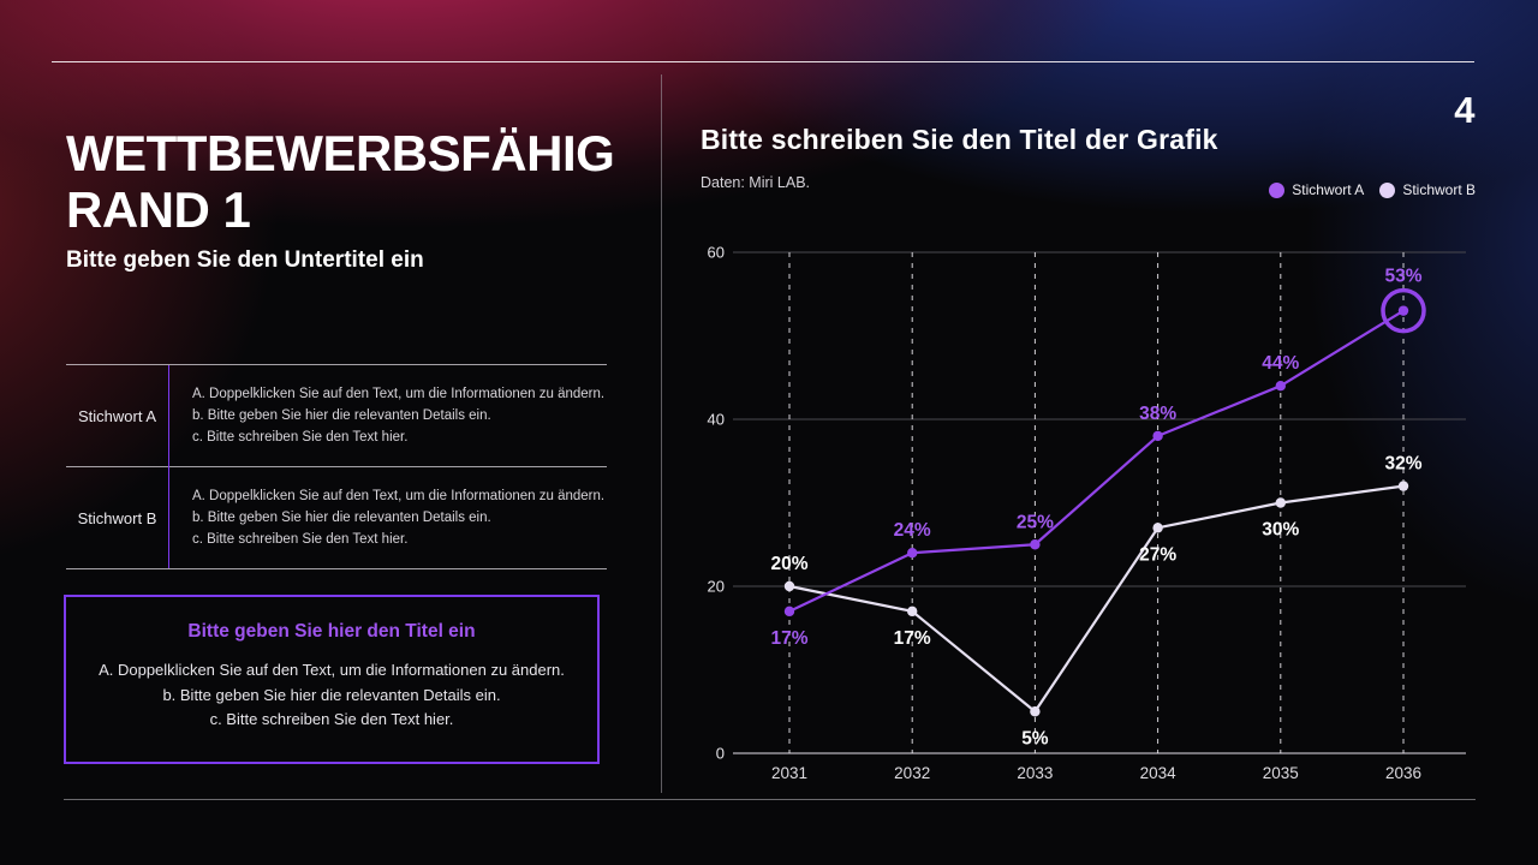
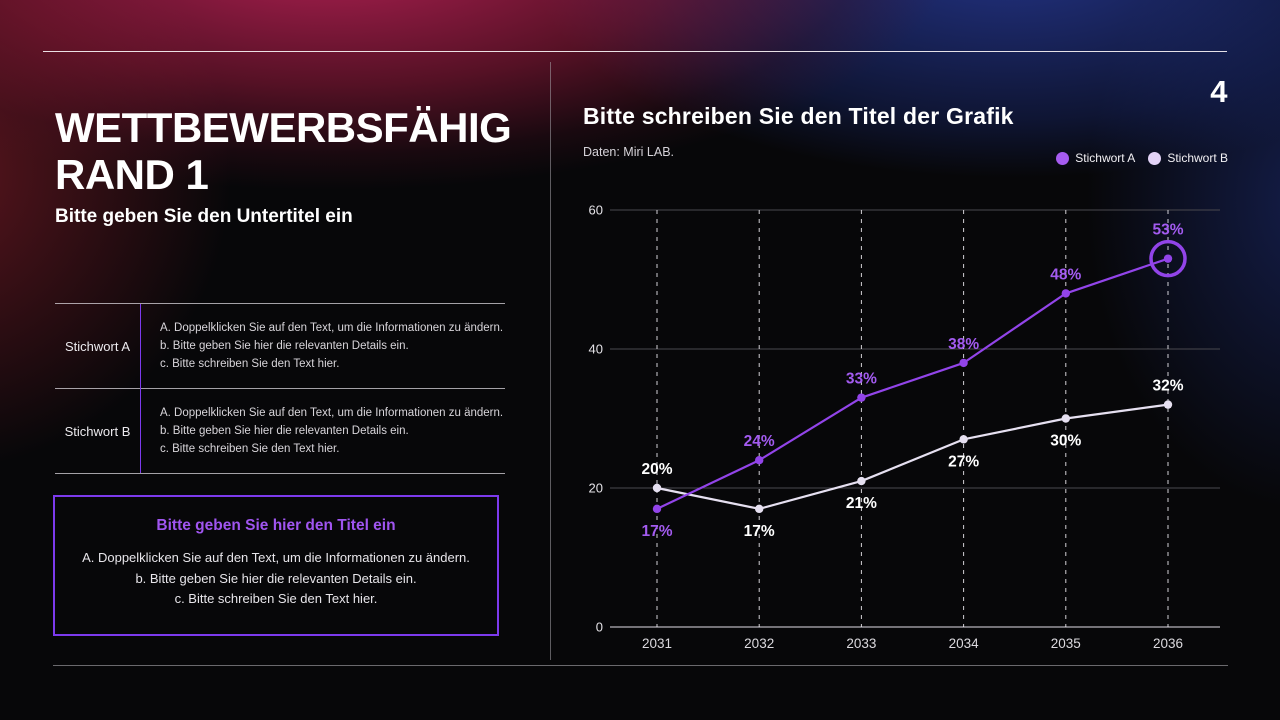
Stichwort A/2033: 25% -> 33%
Stichwort B/2033: 5% -> 21%
Stichwort A/2035: 44% -> 48%
